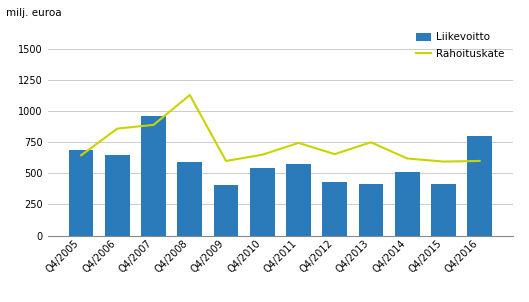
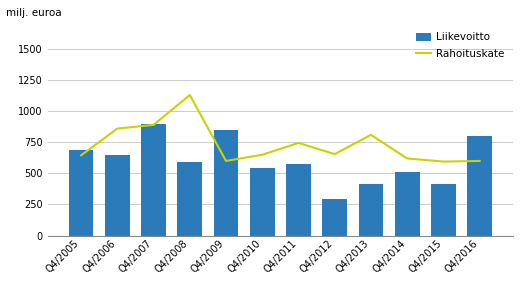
Liikevoitto/Q4/2007: 960 -> 900
Liikevoitto/Q4/2009: 400 -> 850
Liikevoitto/Q4/2012: 430 -> 290
Rahoituskate/Q4/2013: 750 -> 810
